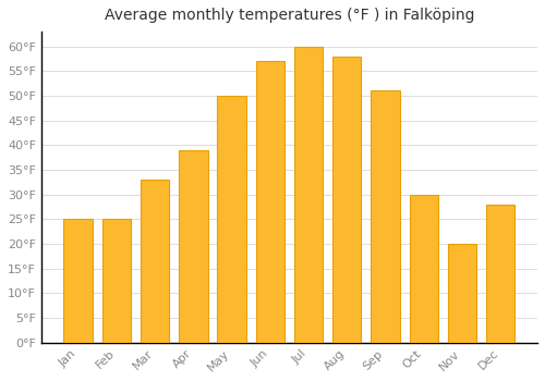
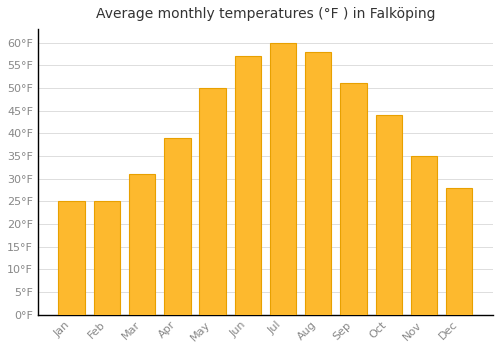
Mar: 33°F -> 31°F
Oct: 30°F -> 44°F
Nov: 20°F -> 35°F
